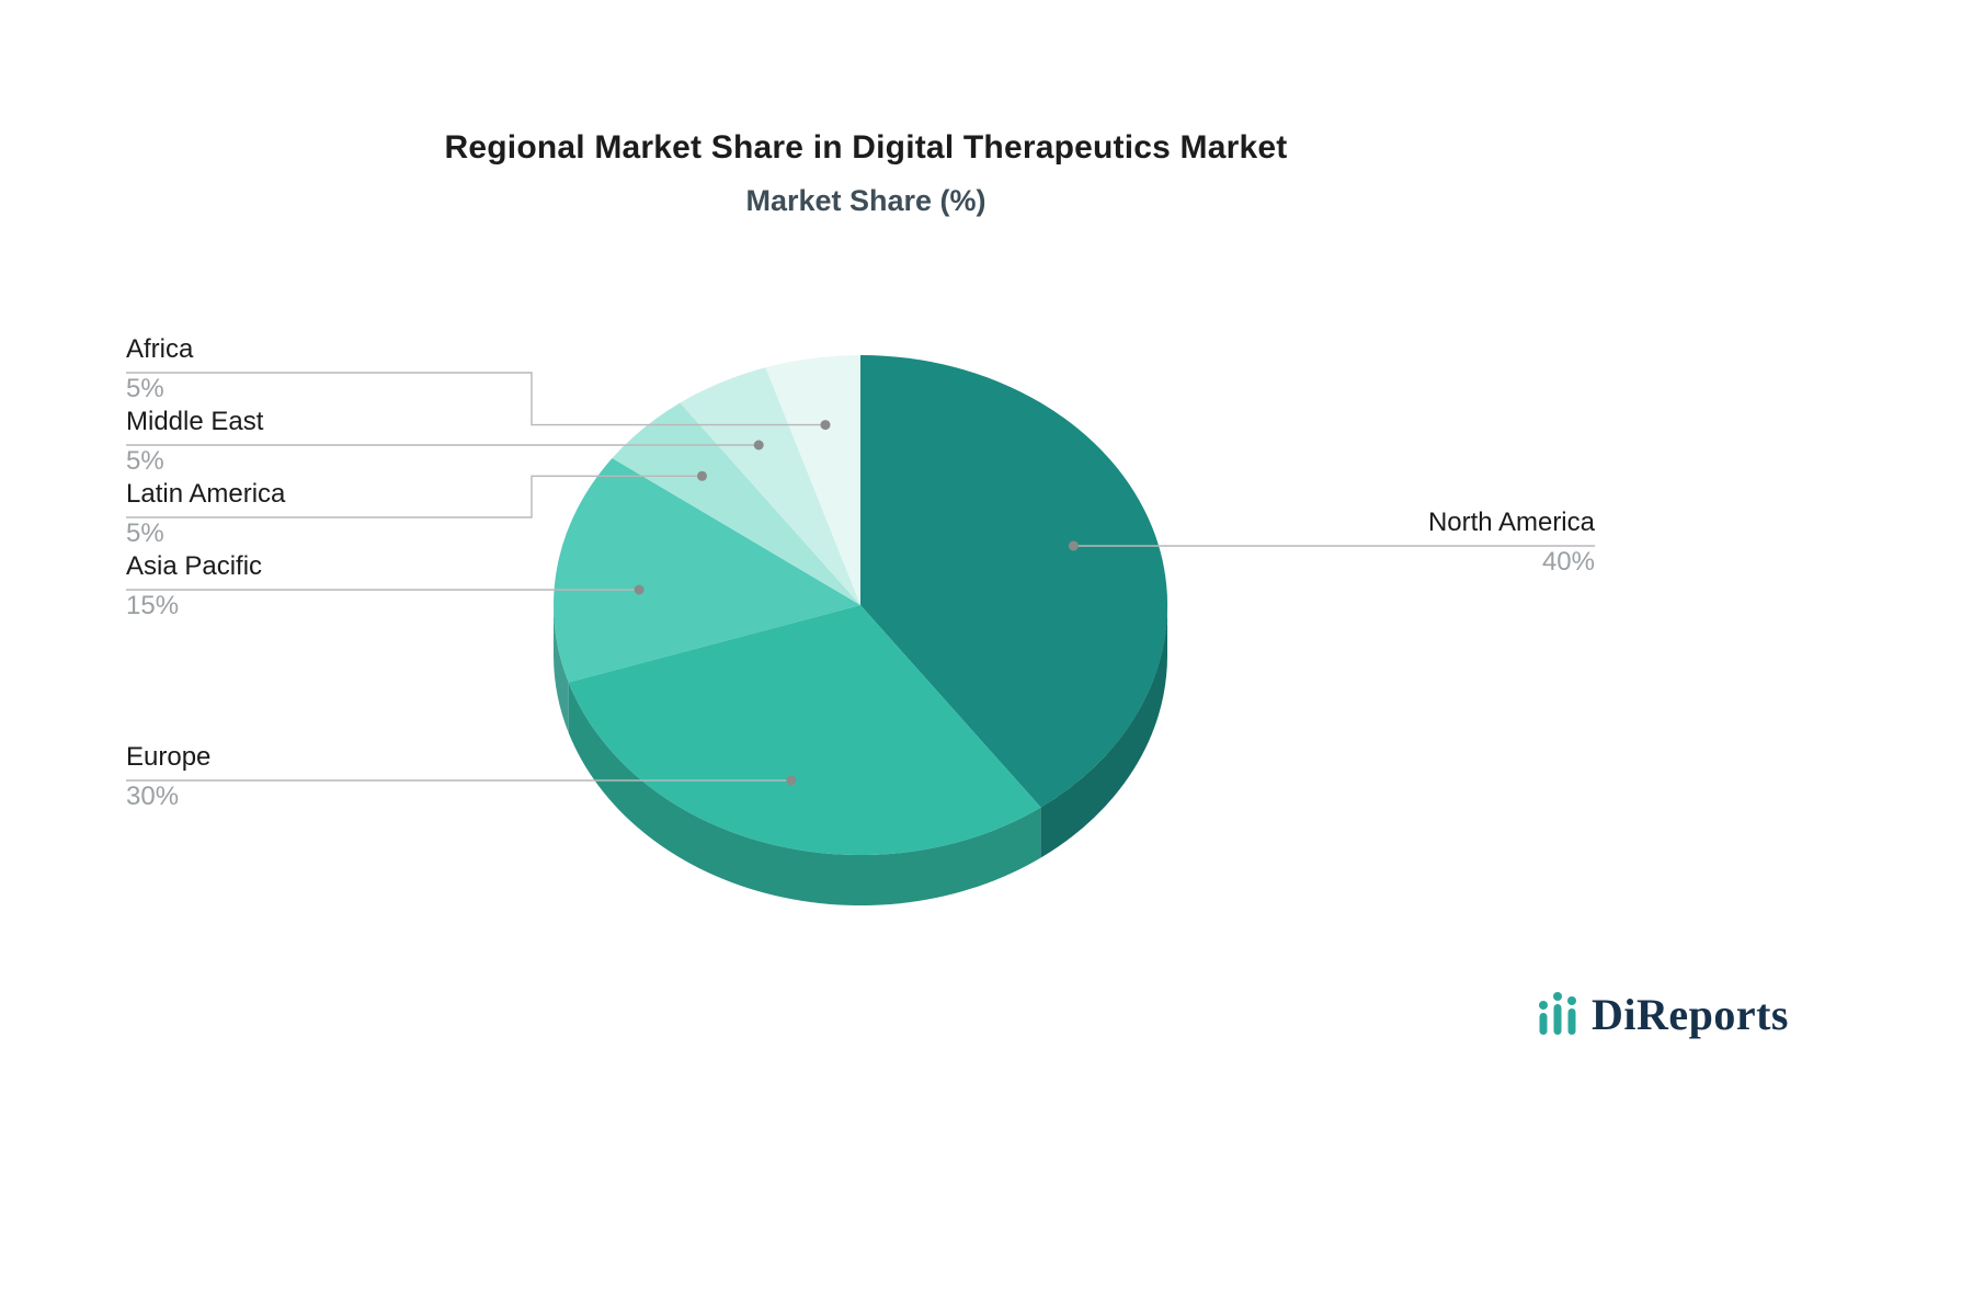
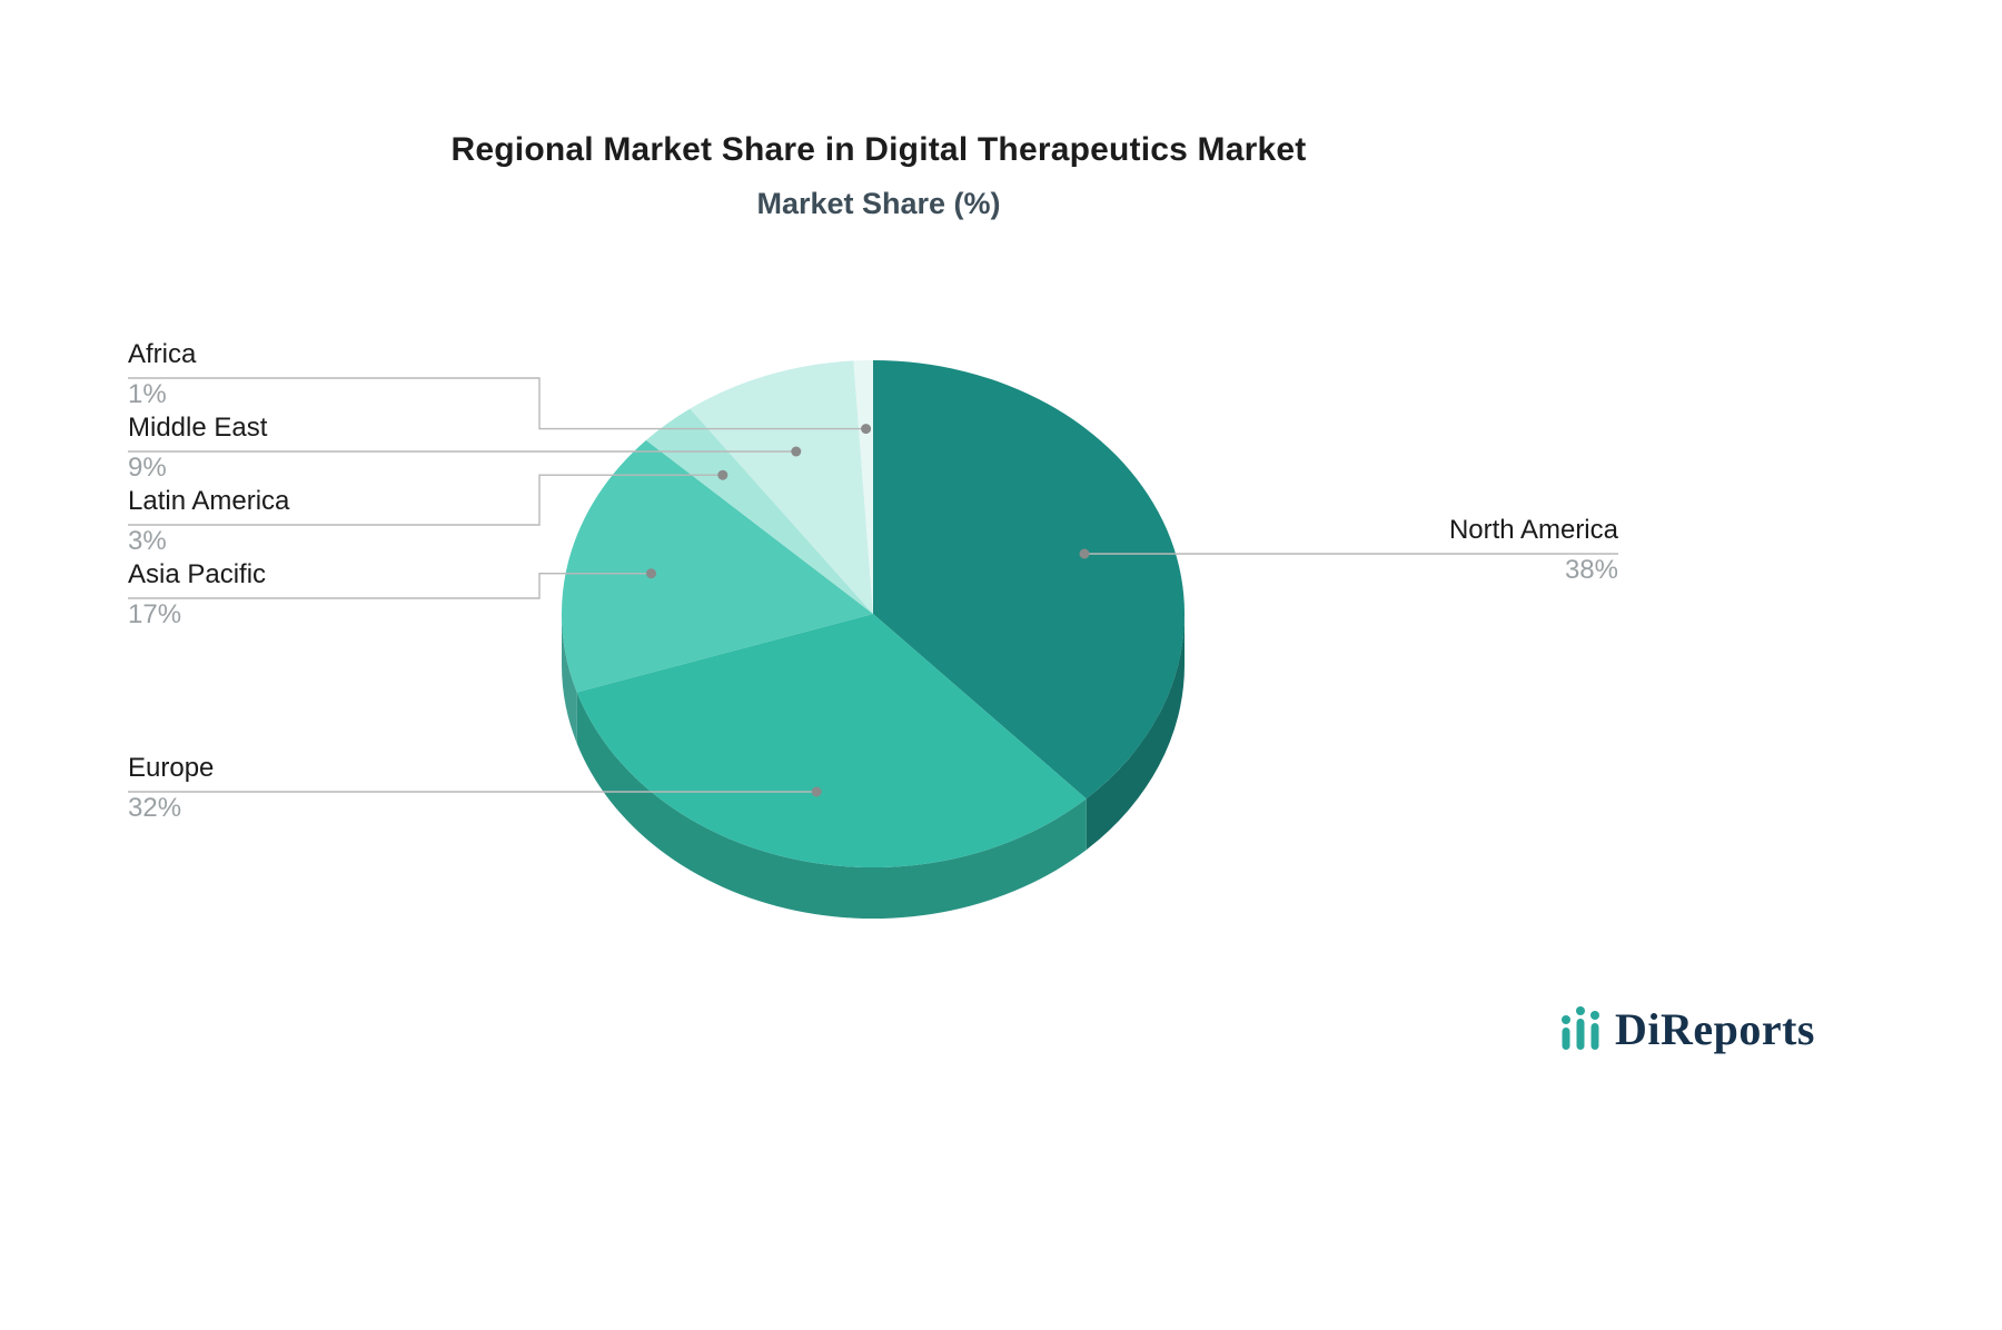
North America: 40% -> 38%
Europe: 30% -> 32%
Asia Pacific: 15% -> 17%
Latin America: 5% -> 3%
Middle East: 5% -> 9%
Africa: 5% -> 1%
